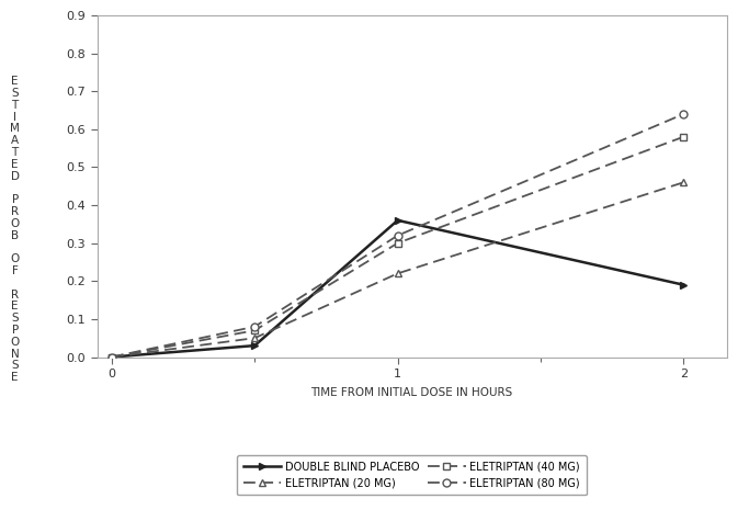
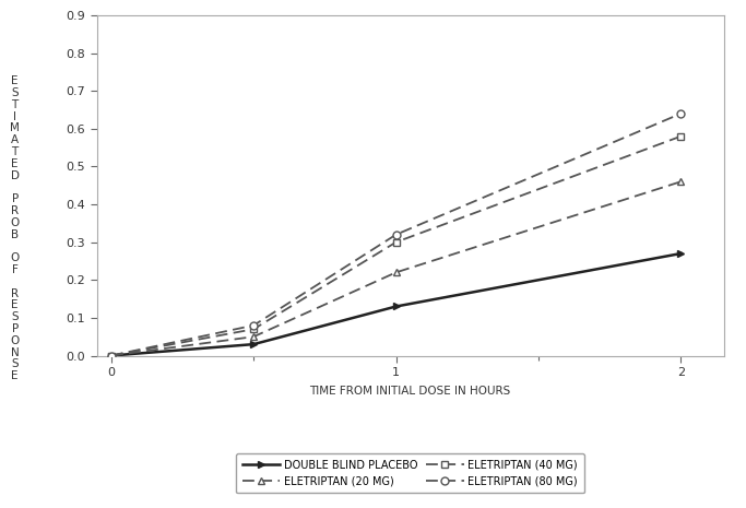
DOUBLE BLIND PLACEBO/1: 0.36 -> 0.13
DOUBLE BLIND PLACEBO/2: 0.19 -> 0.27
